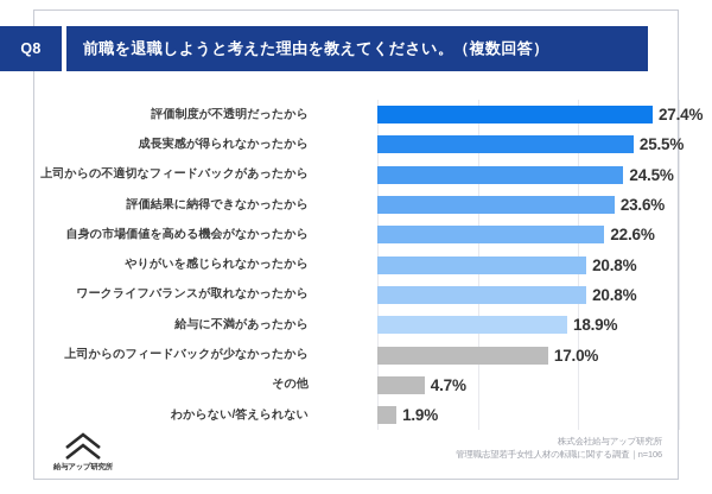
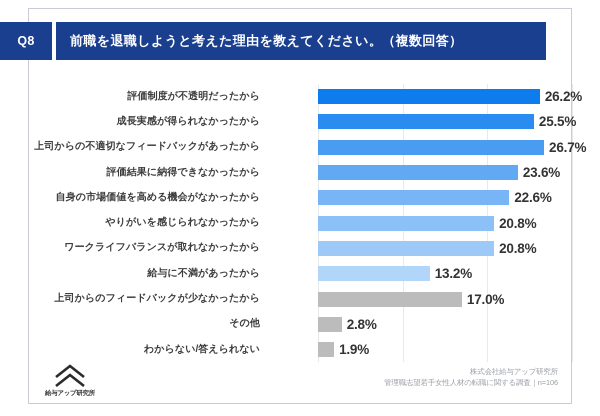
評価制度が不透明だったから: 27.4% -> 26.2%
上司からの不適切なフィードバックがあったから: 24.5% -> 26.7%
給与に不満があったから: 18.9% -> 13.2%
その他: 4.7% -> 2.8%
